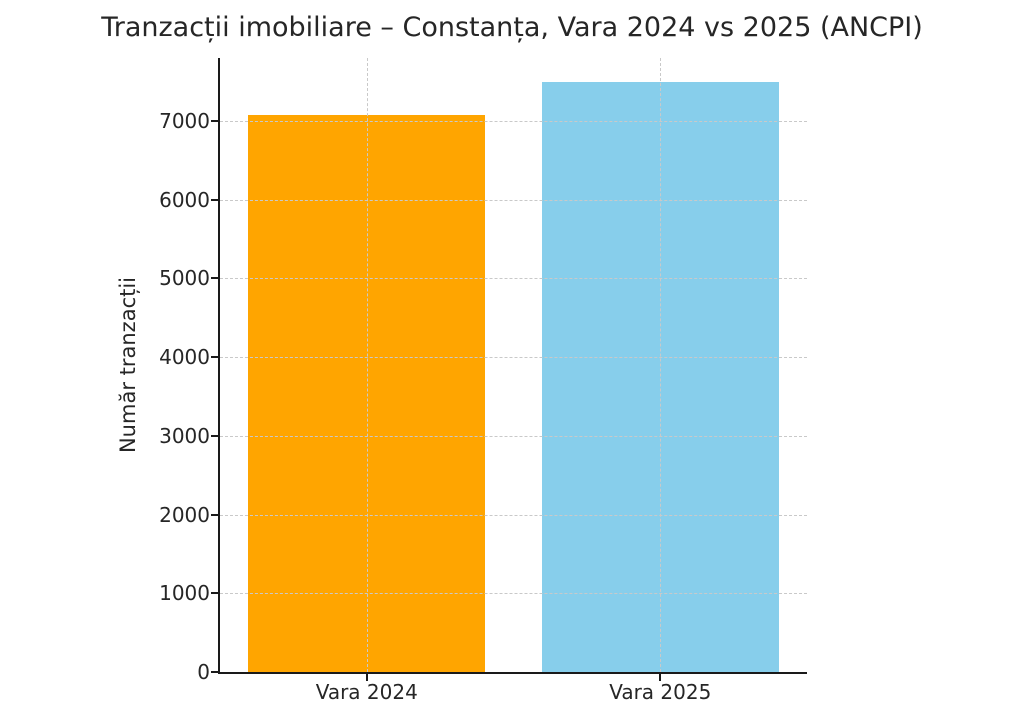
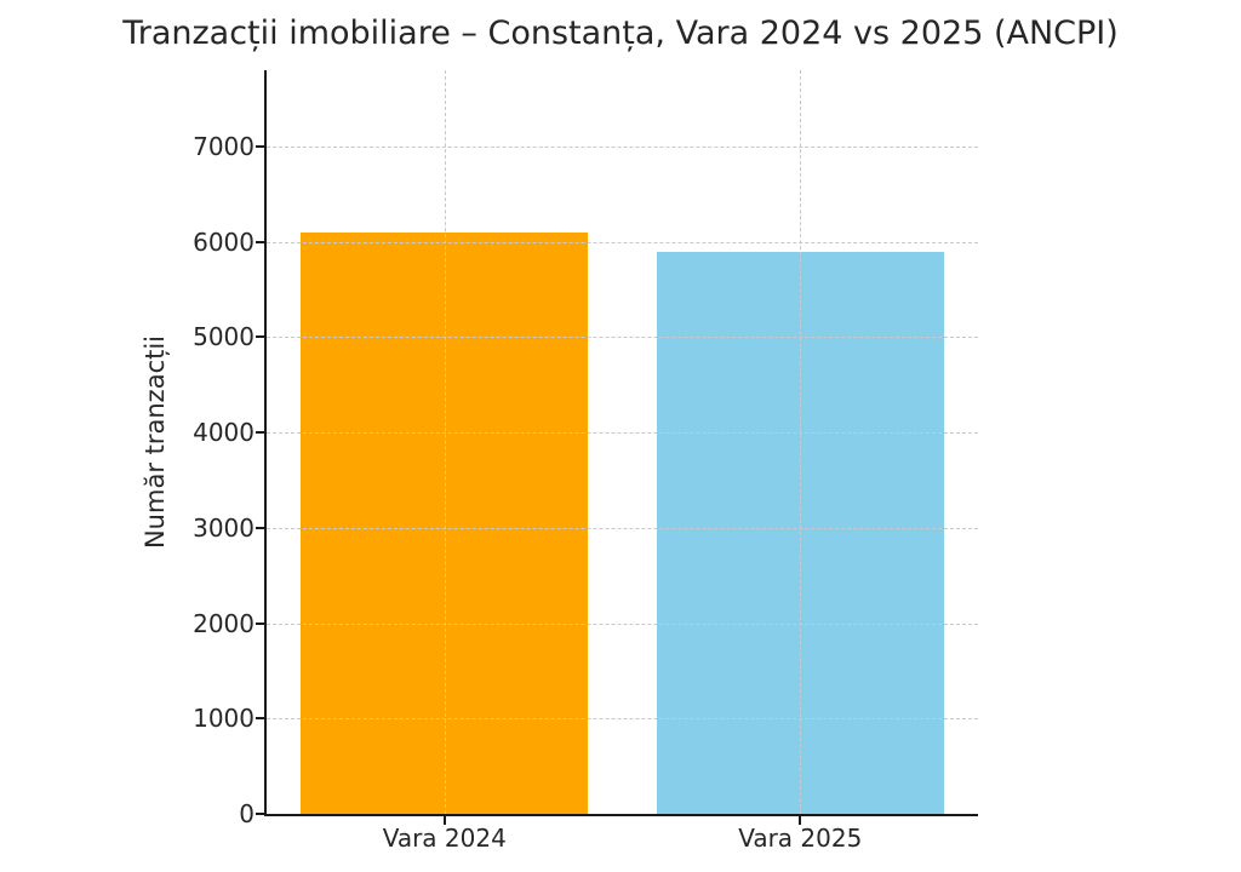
Vara 2024: 7100 -> 6100
Vara 2025: 7500 -> 5900
